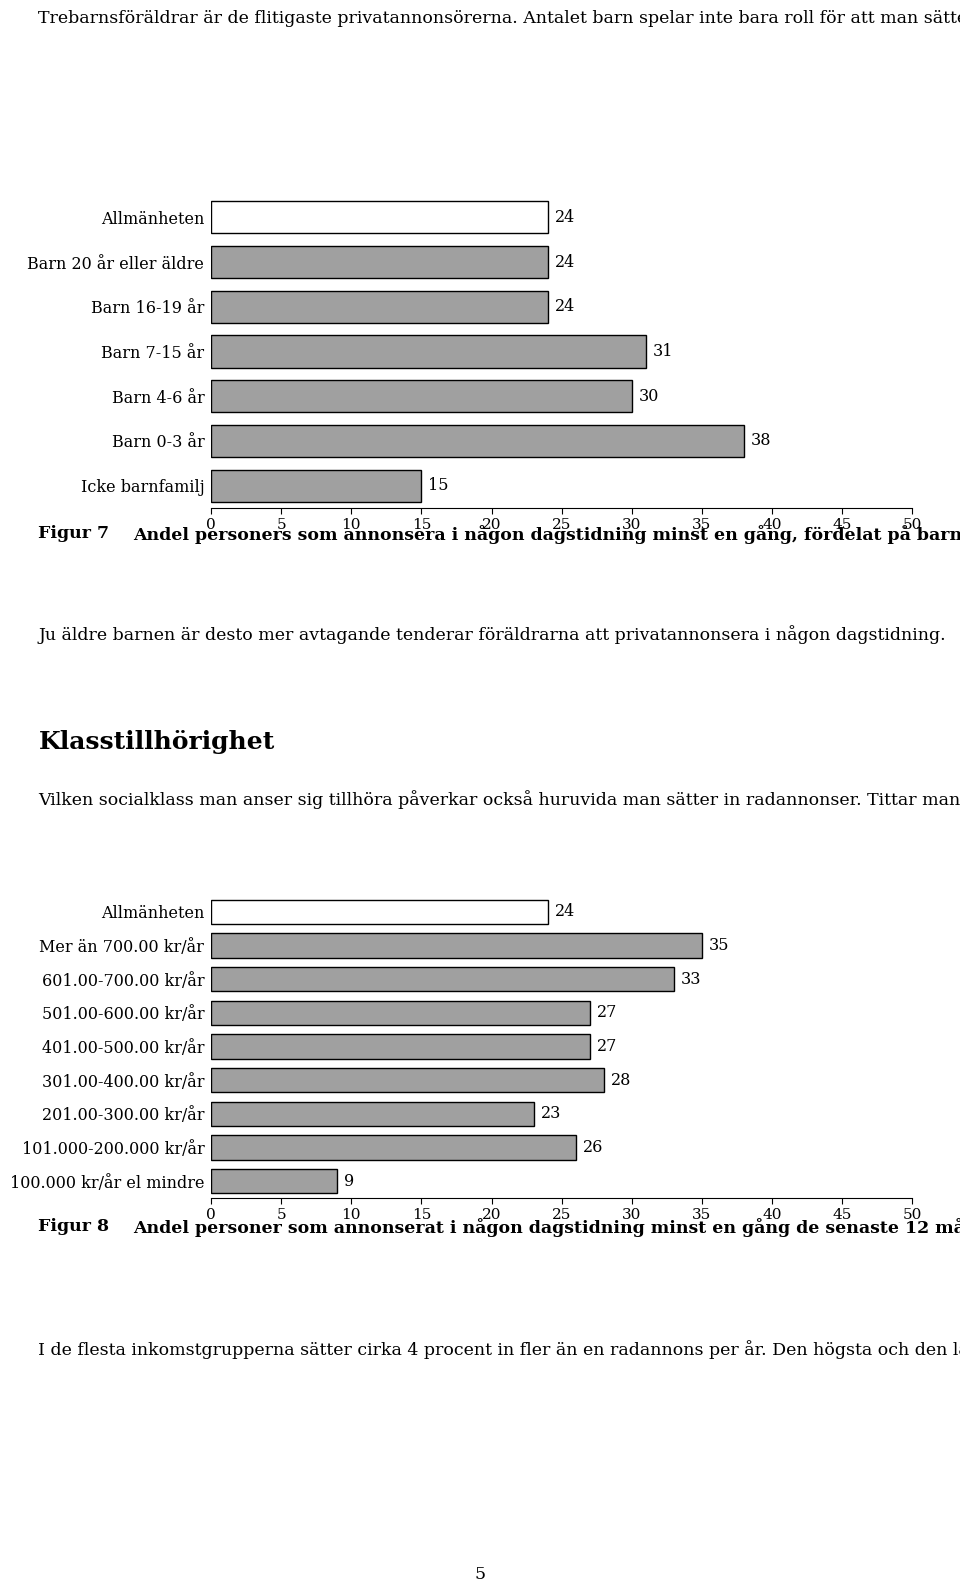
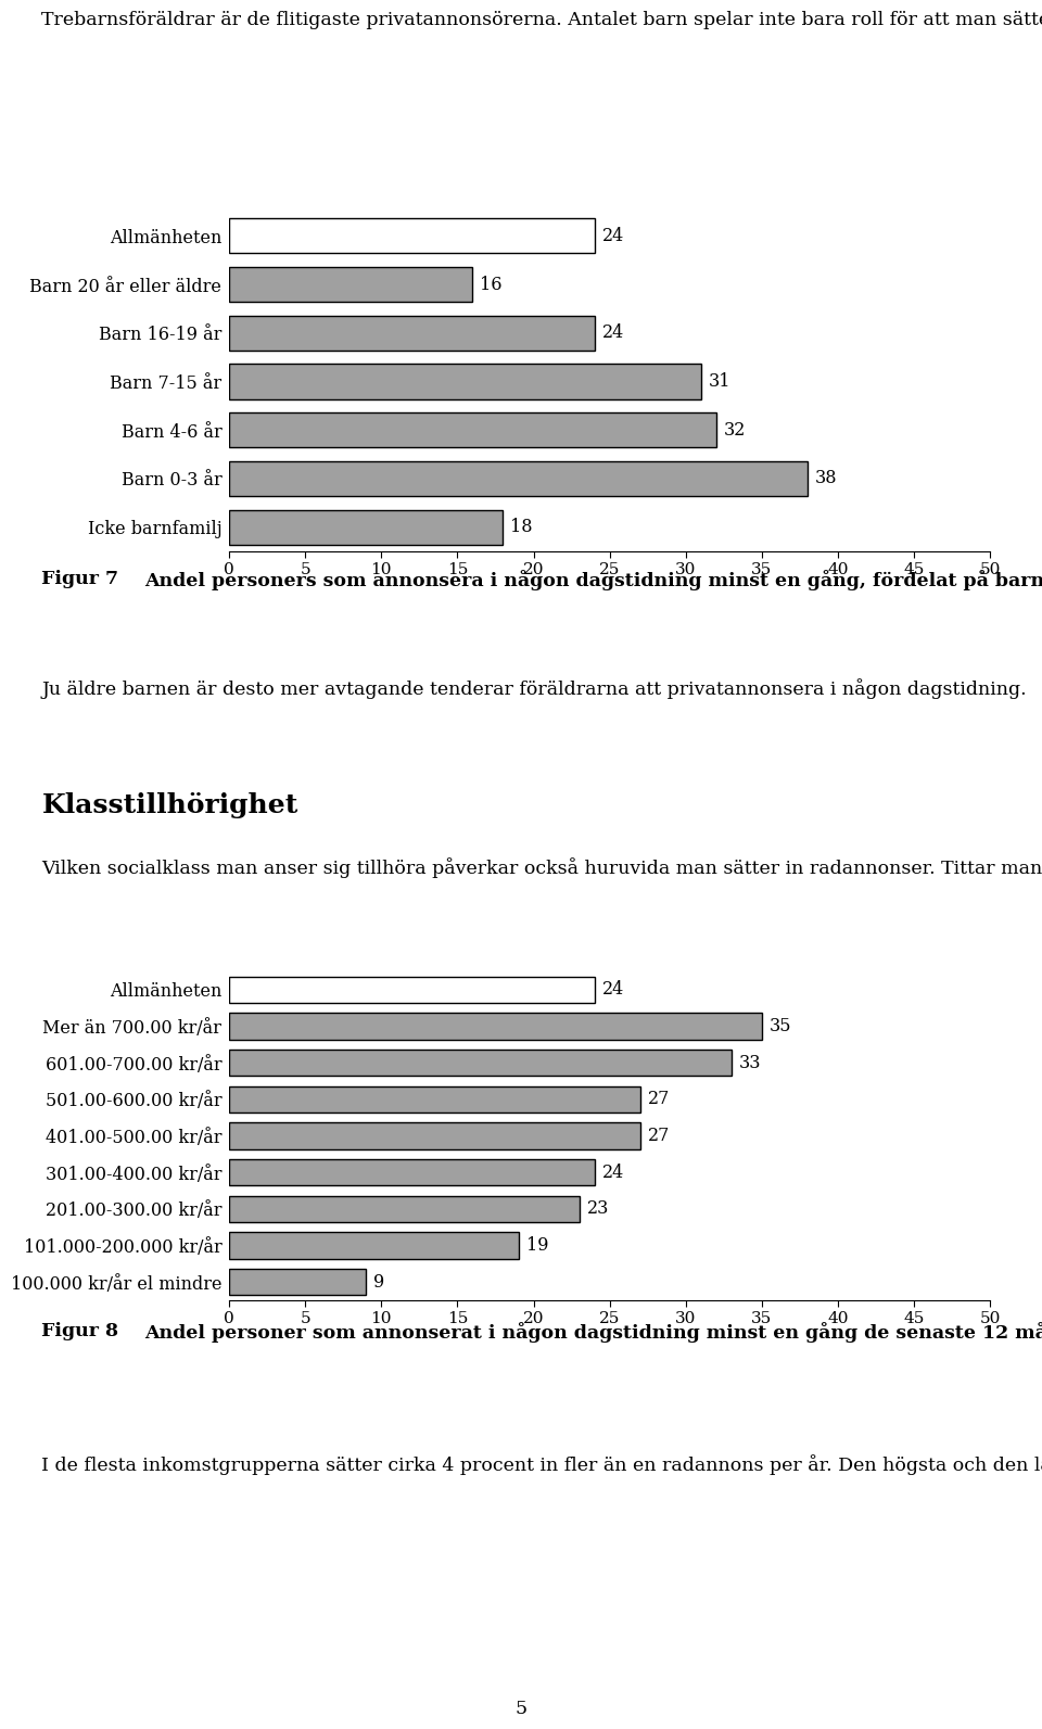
Barn 20 år eller äldre: 24 -> 16
Barn 4-6 år: 30 -> 32
Icke barnfamilj: 15 -> 18
301.00-400.00 kr/år: 28 -> 24
101.000-200.000 kr/år: 26 -> 19
